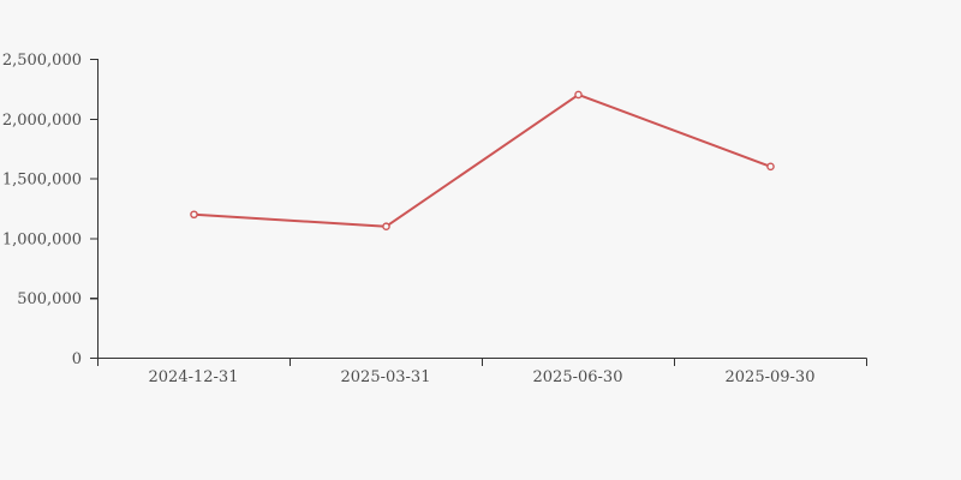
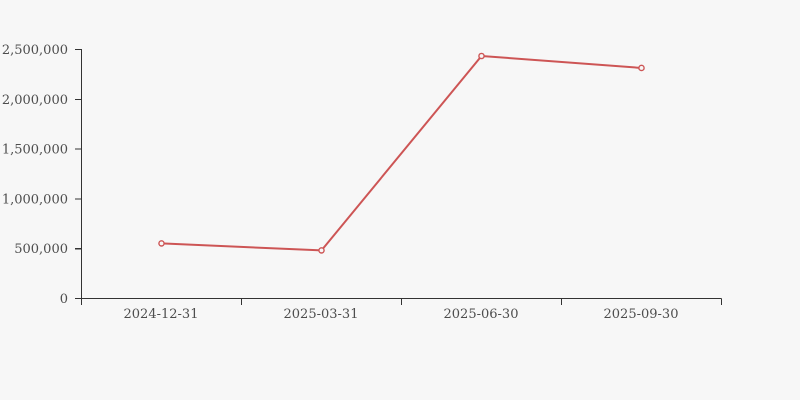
2024-12-31: 1200000 -> 600000
2025-03-31: 1100000 -> 500000
2025-06-30: 2200000 -> 2400000
2025-09-30: 1600000 -> 2300000
